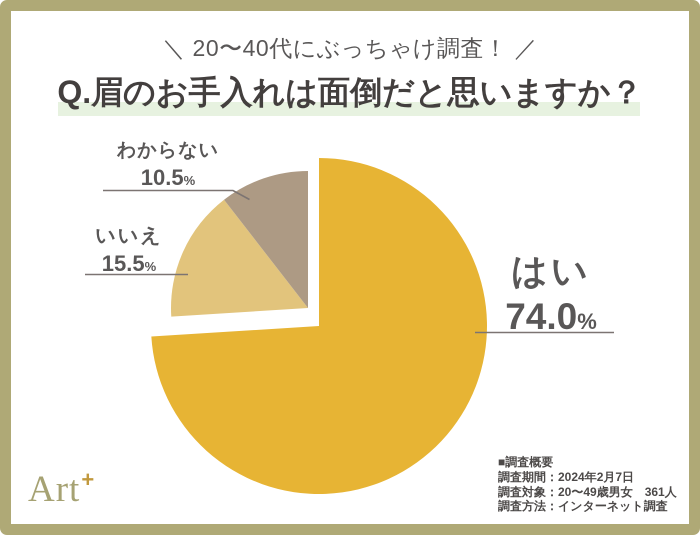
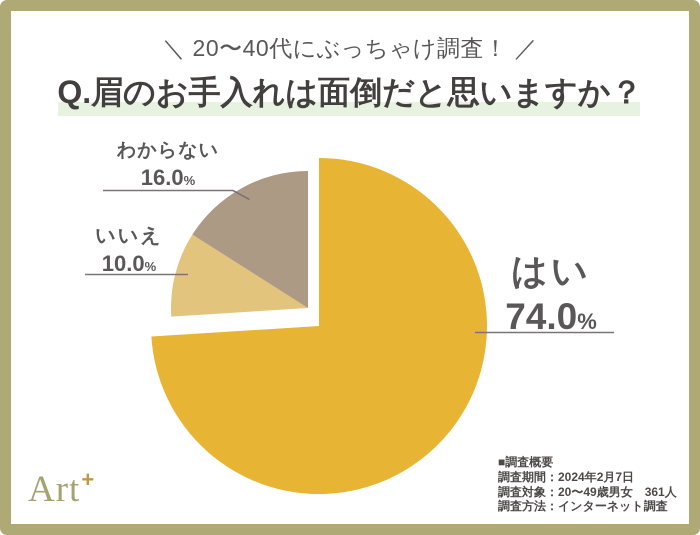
いいえ: 15.5 -> 10.0
わからない: 10.5 -> 16.0
